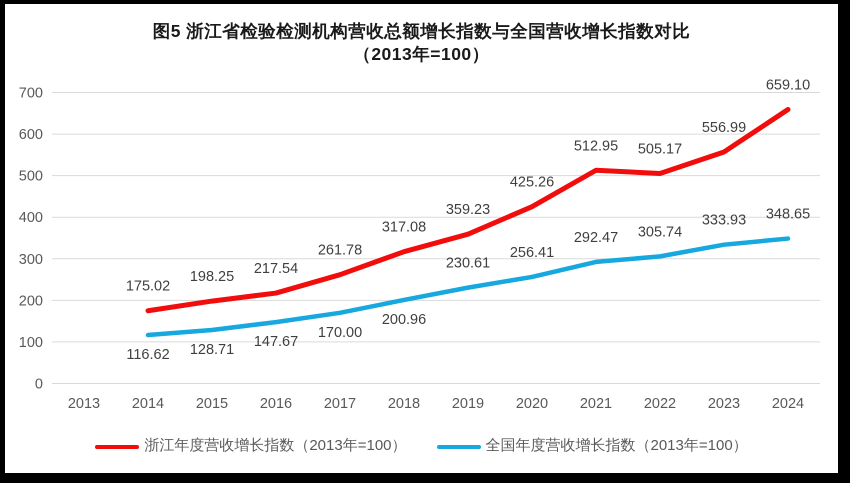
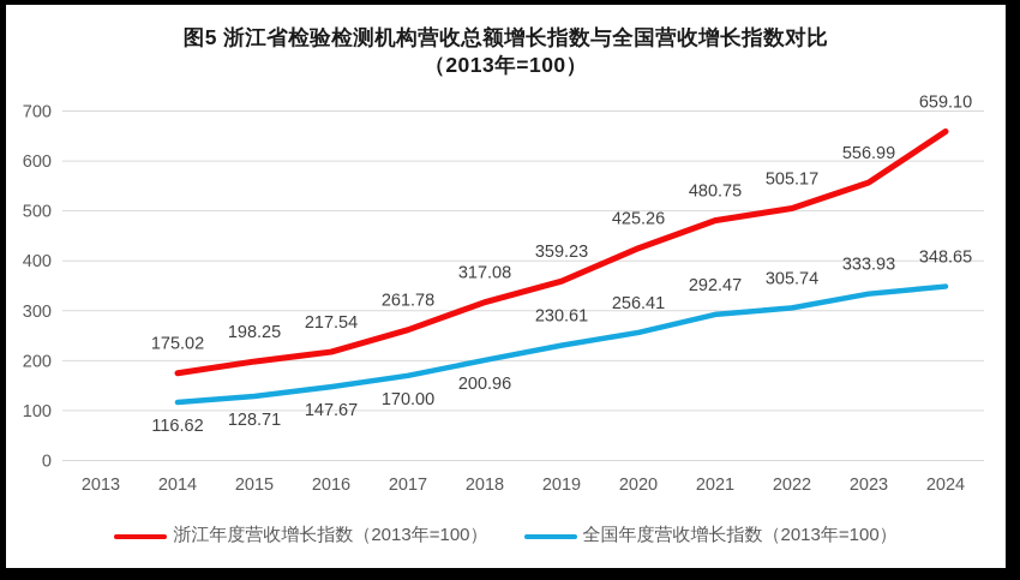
浙江年度营收增长指数（2013年=100）/2021: 512.95 -> 480.75
